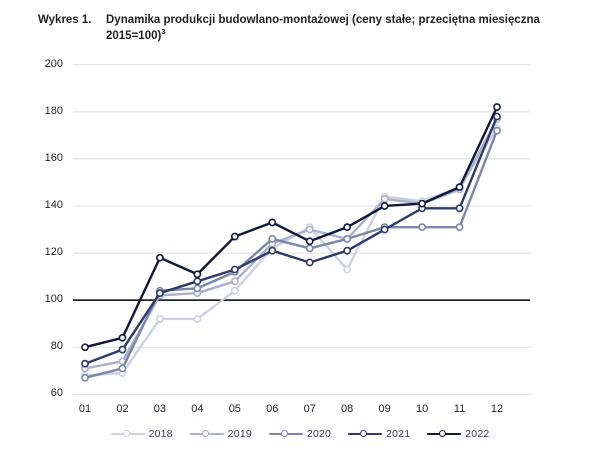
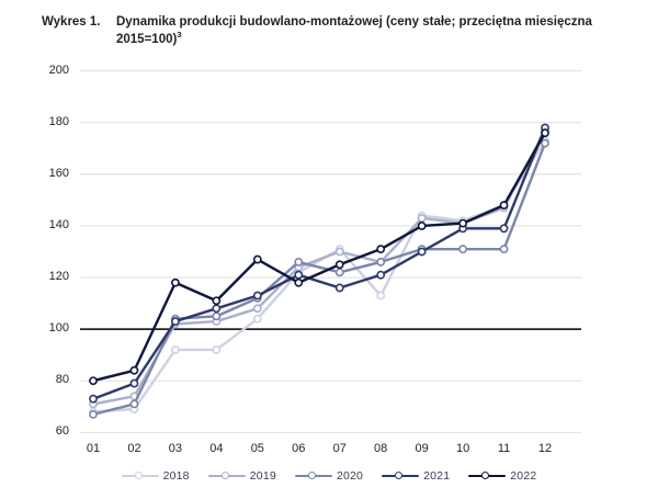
2022/06: 133 -> 118
2022/12: 182 -> 176
